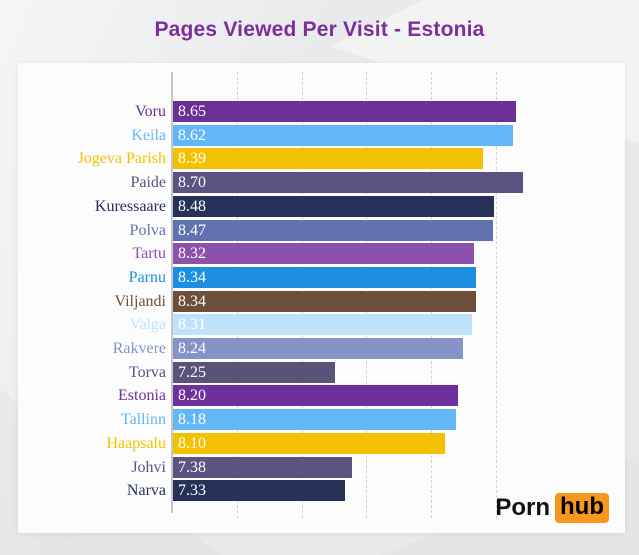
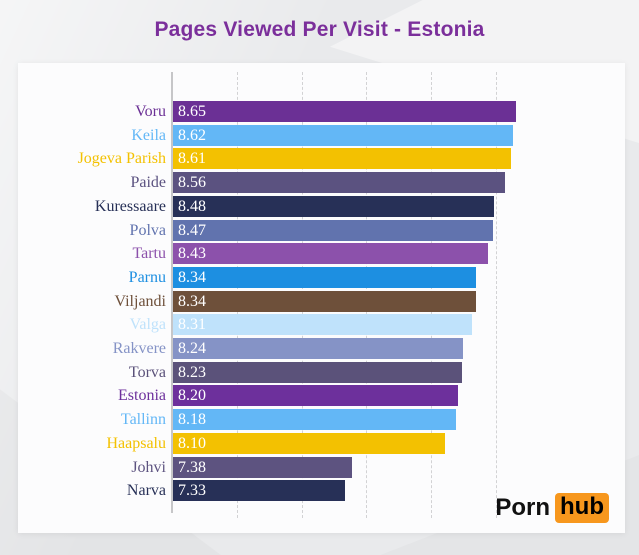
Jogeva Parish: 8.39 -> 8.61
Paide: 8.70 -> 8.56
Tartu: 8.32 -> 8.43
Torva: 7.25 -> 8.23
